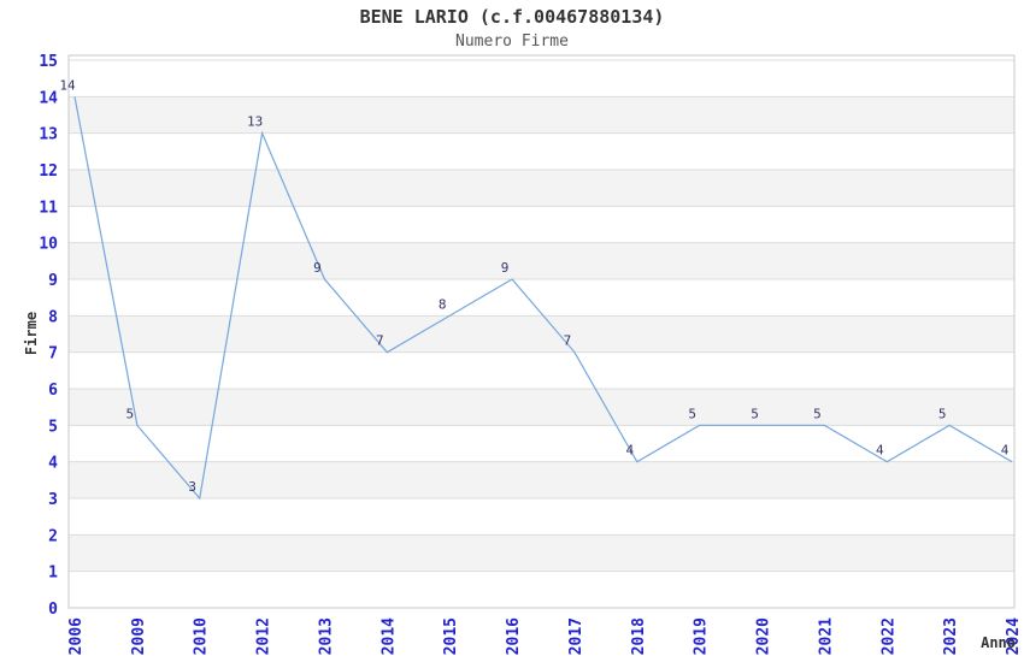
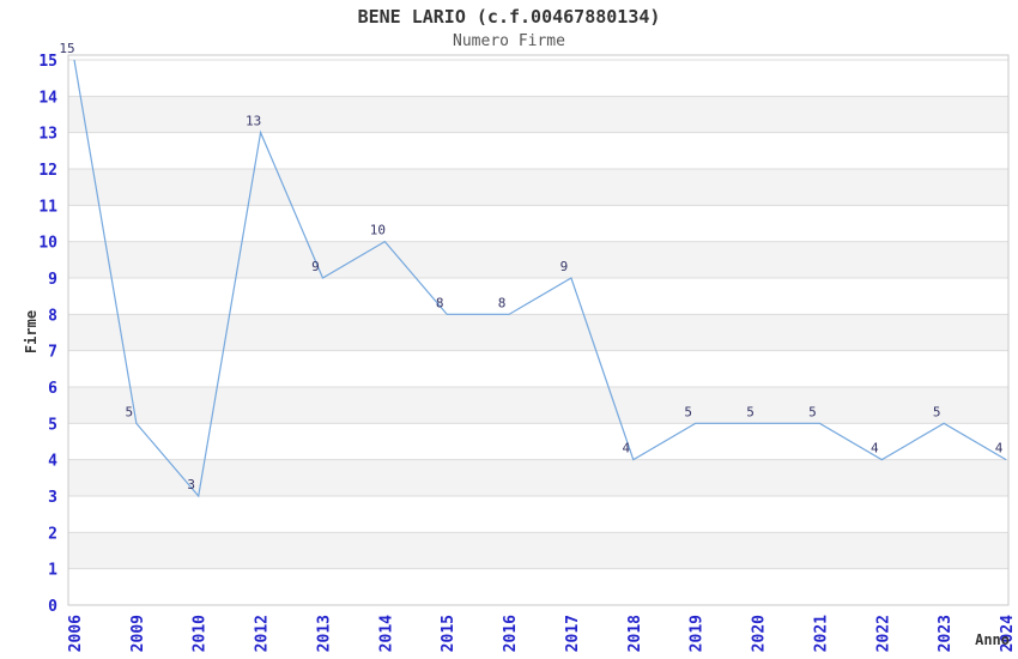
2006: 14 -> 15
2014: 7 -> 10
2016: 9 -> 8
2017: 7 -> 9
